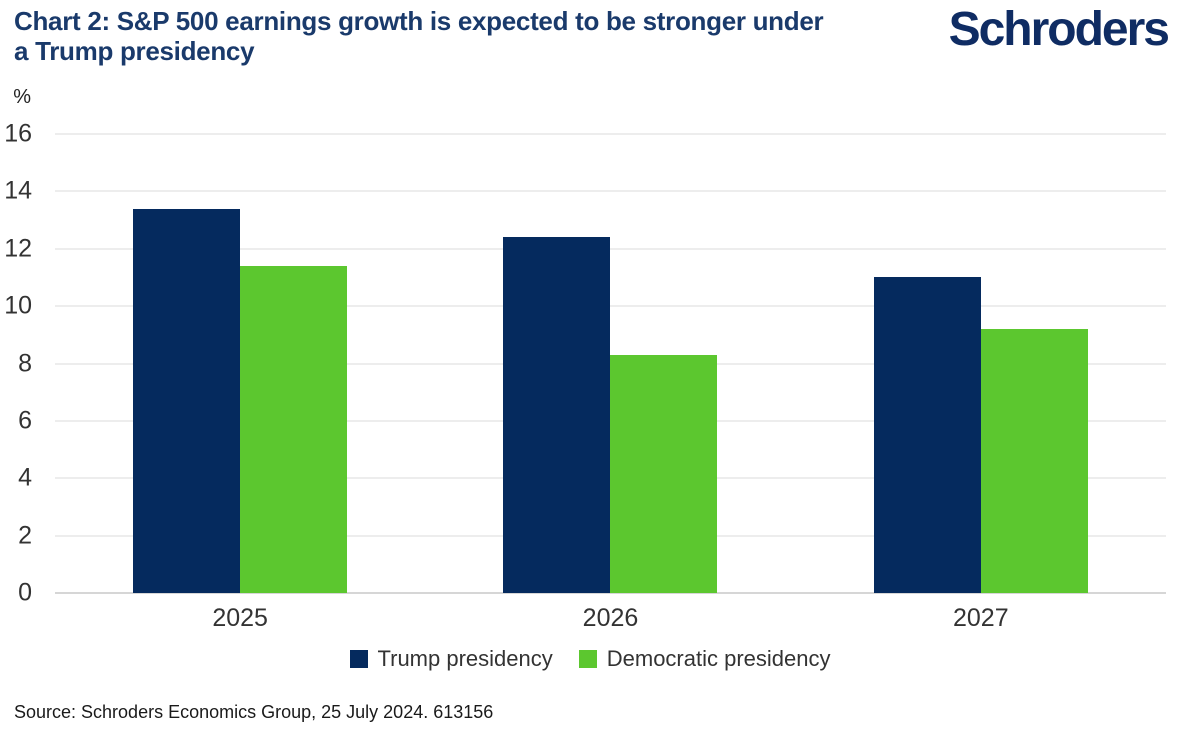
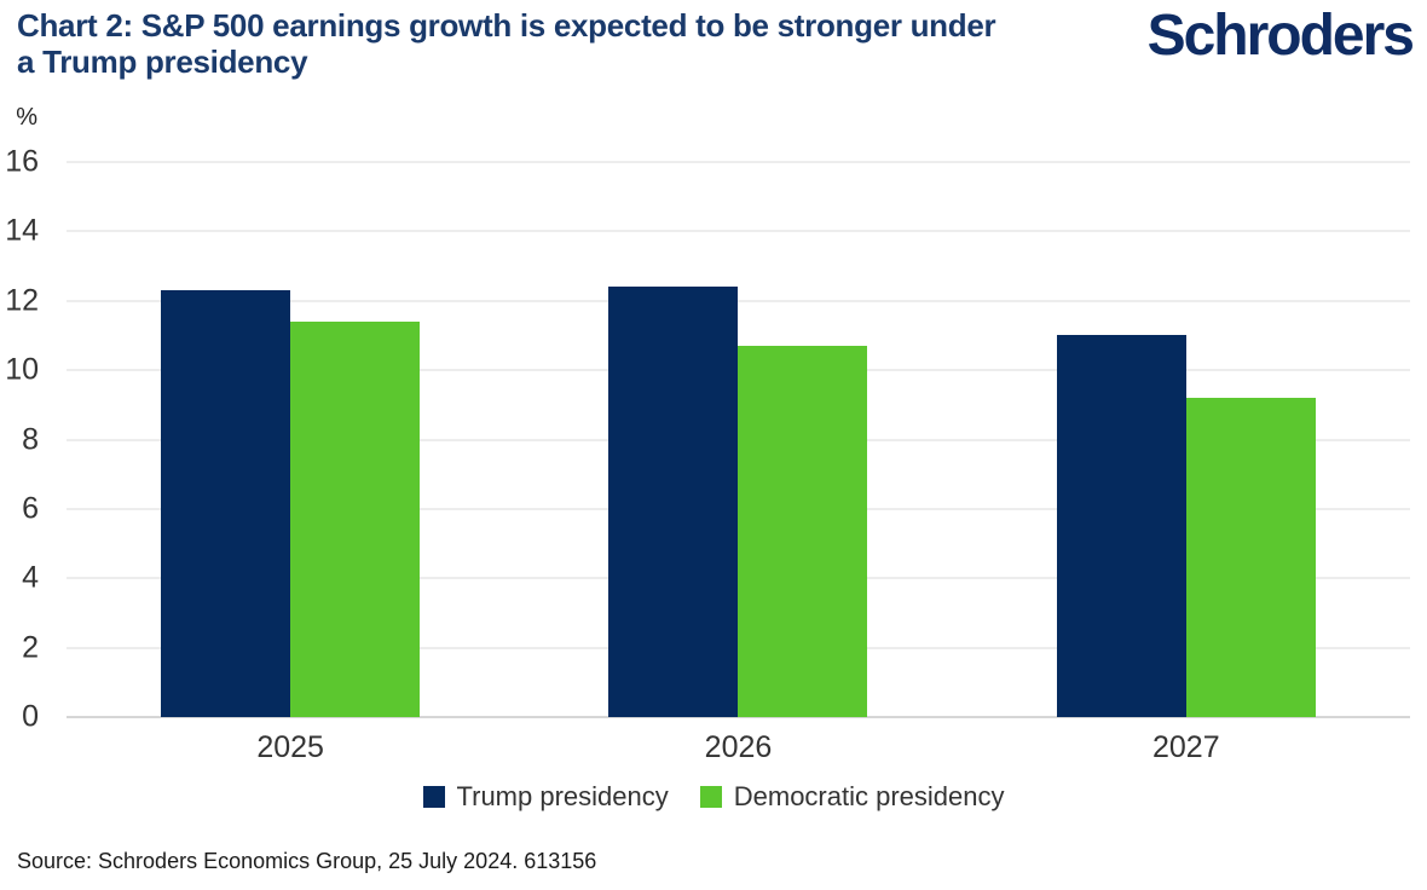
Trump presidency/2025: 13.4 -> 12.3
Democratic presidency/2026: 8.3 -> 10.7
